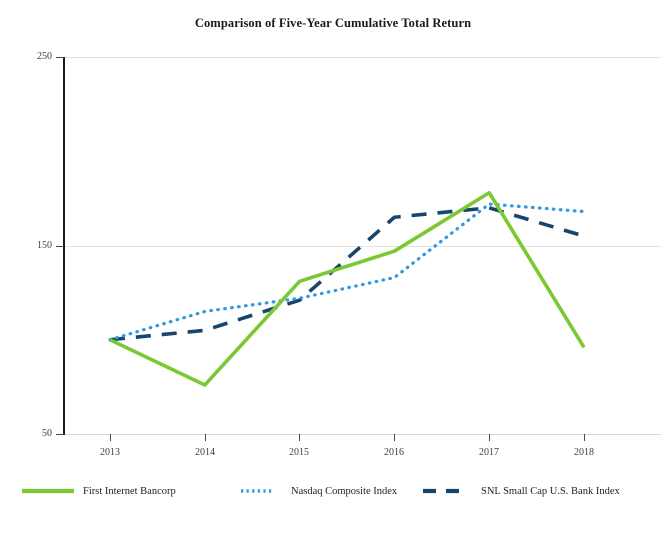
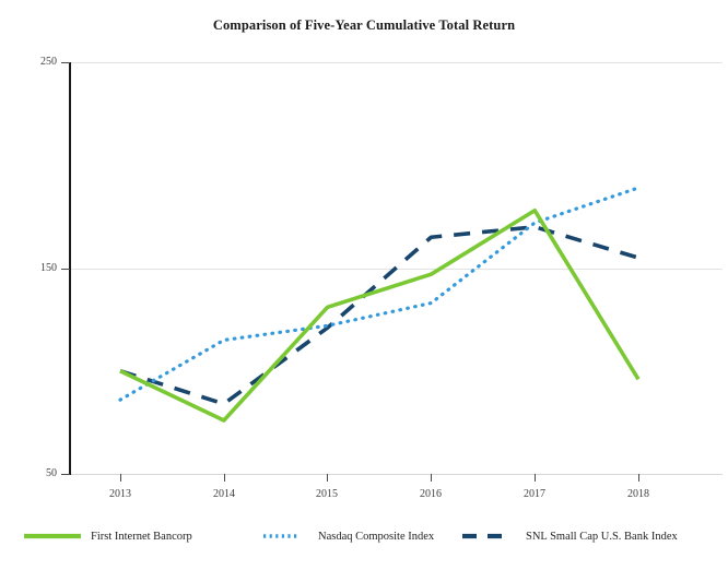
Nasdaq Composite Index/2013: 100 -> 86
SNL Small Cap U.S. Bank Index/2014: 105 -> 84
Nasdaq Composite Index/2018: 168 -> 189
